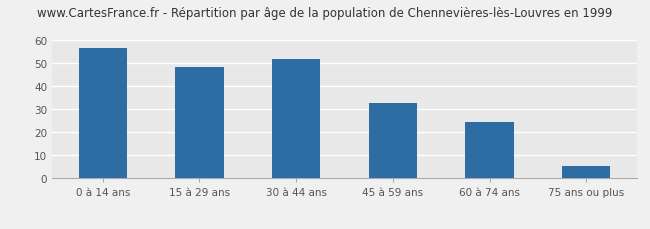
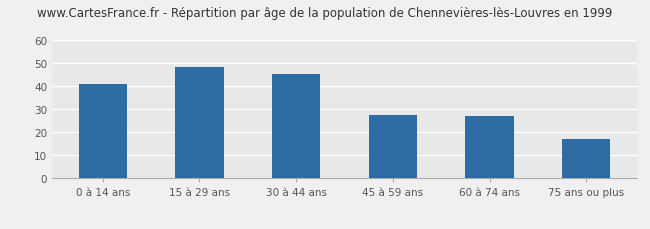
0 à 14 ans: 56.5 -> 41.0
30 à 44 ans: 52.0 -> 45.5
45 à 59 ans: 33.0 -> 27.5
60 à 74 ans: 24.5 -> 27.0
75 ans ou plus: 5.5 -> 17.0
